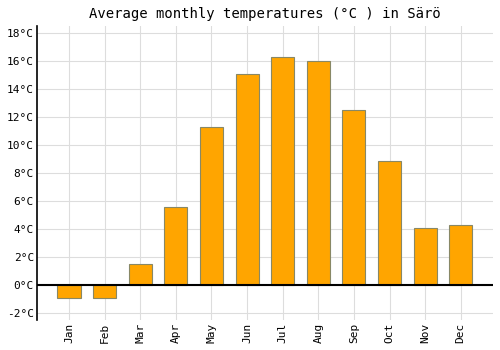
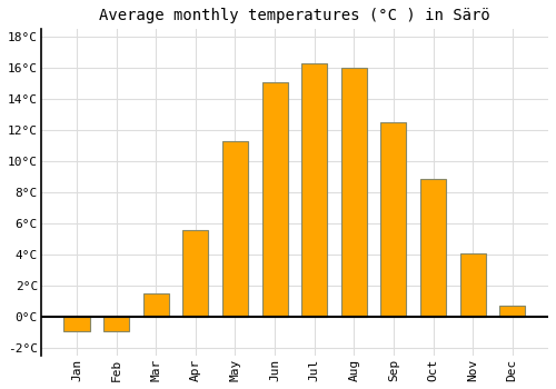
Dec: 4.3°C -> 0.7°C
